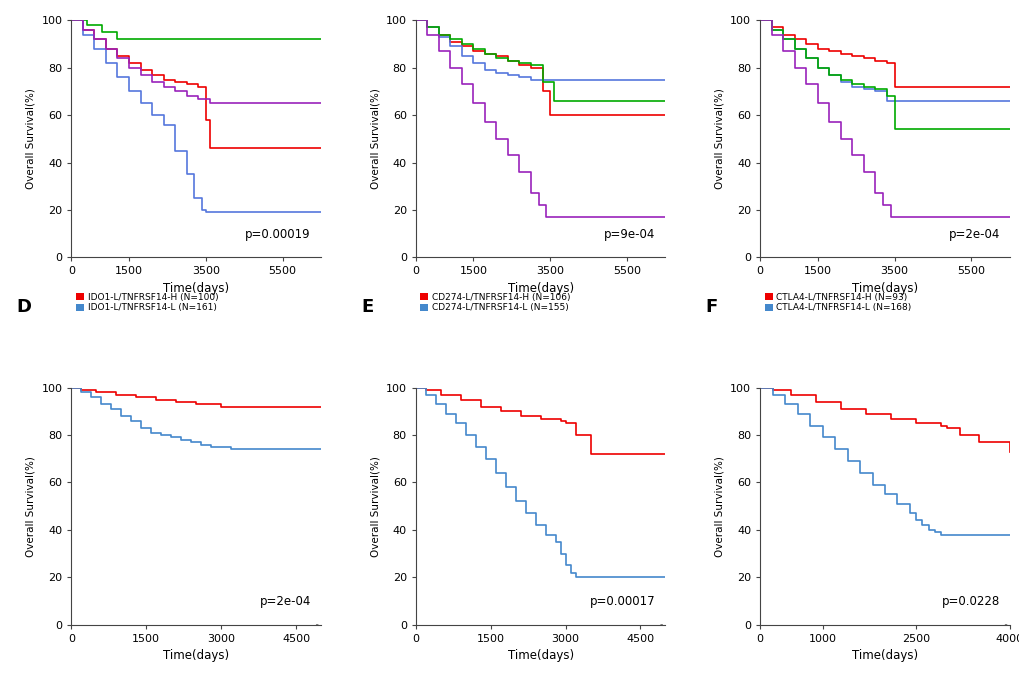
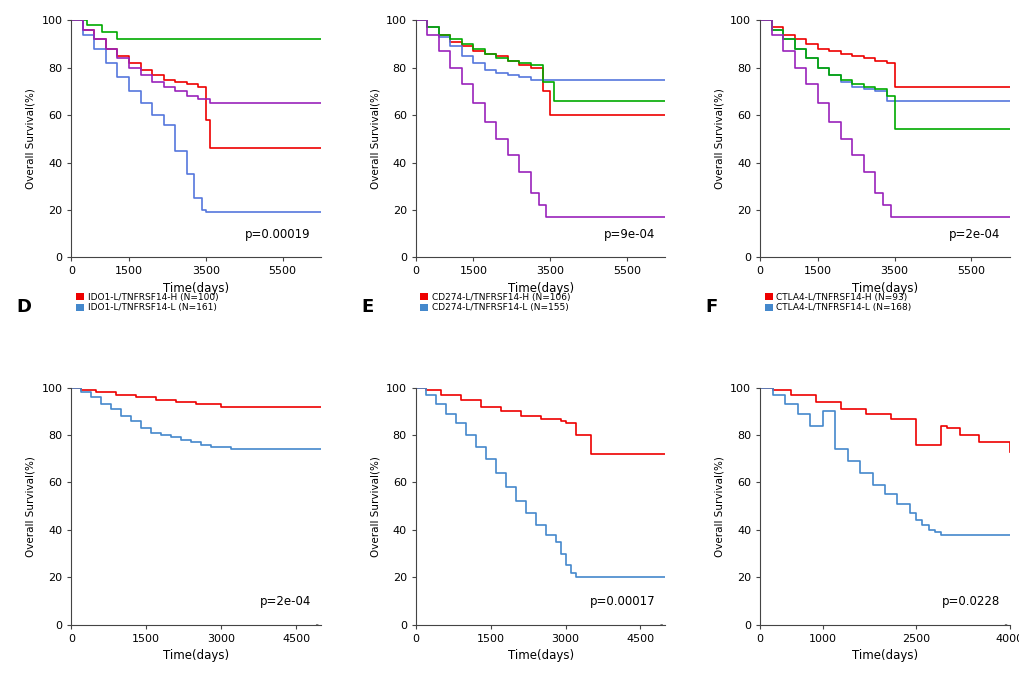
CTLA4-L/TNFRSF14-L (N=168)/1000: 79 -> 90
CTLA4-L/TNFRSF14-H (N=93)/2500: 85 -> 76
